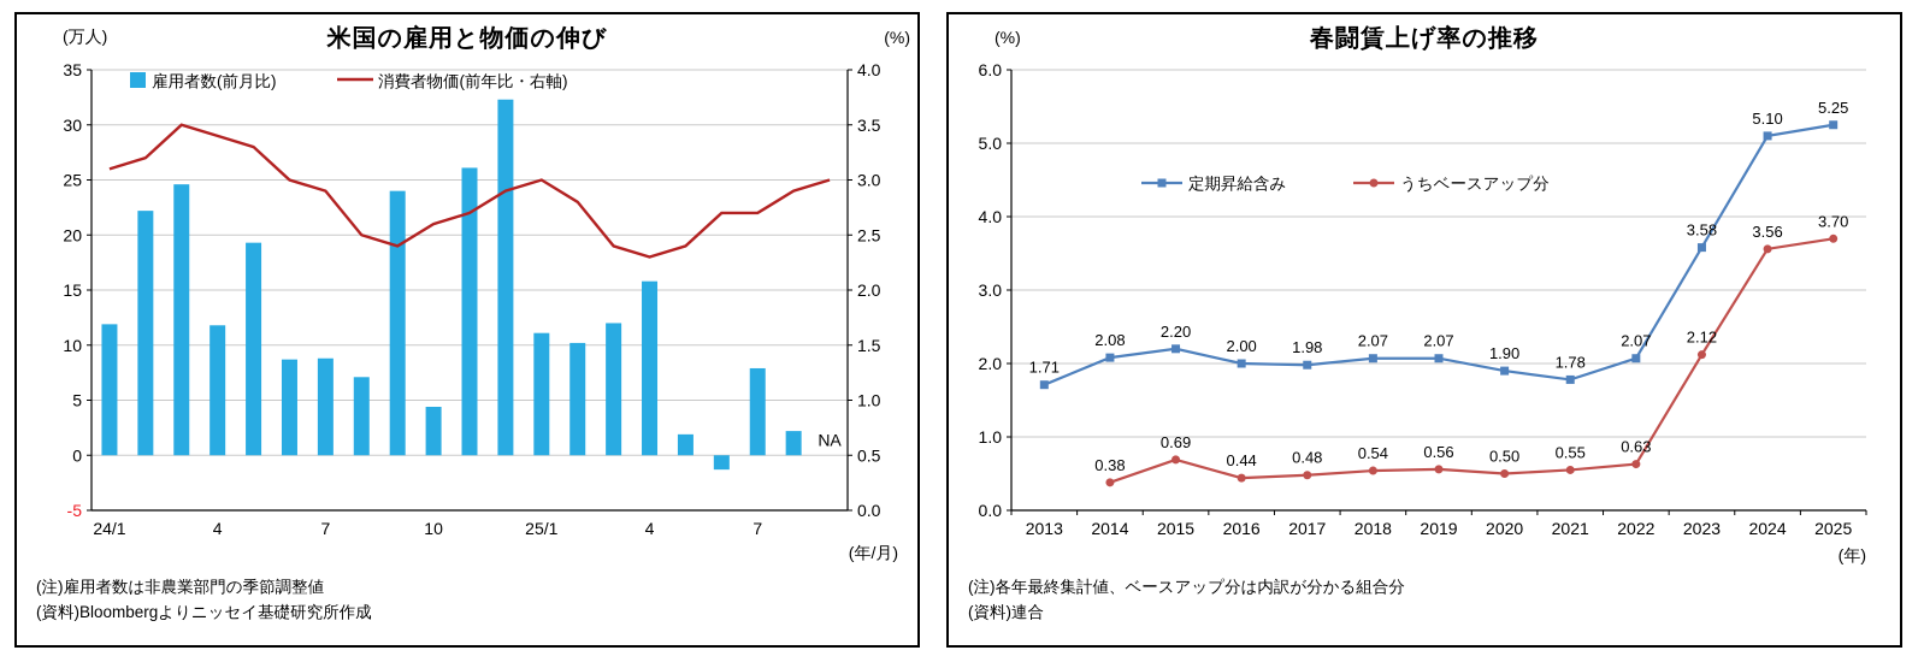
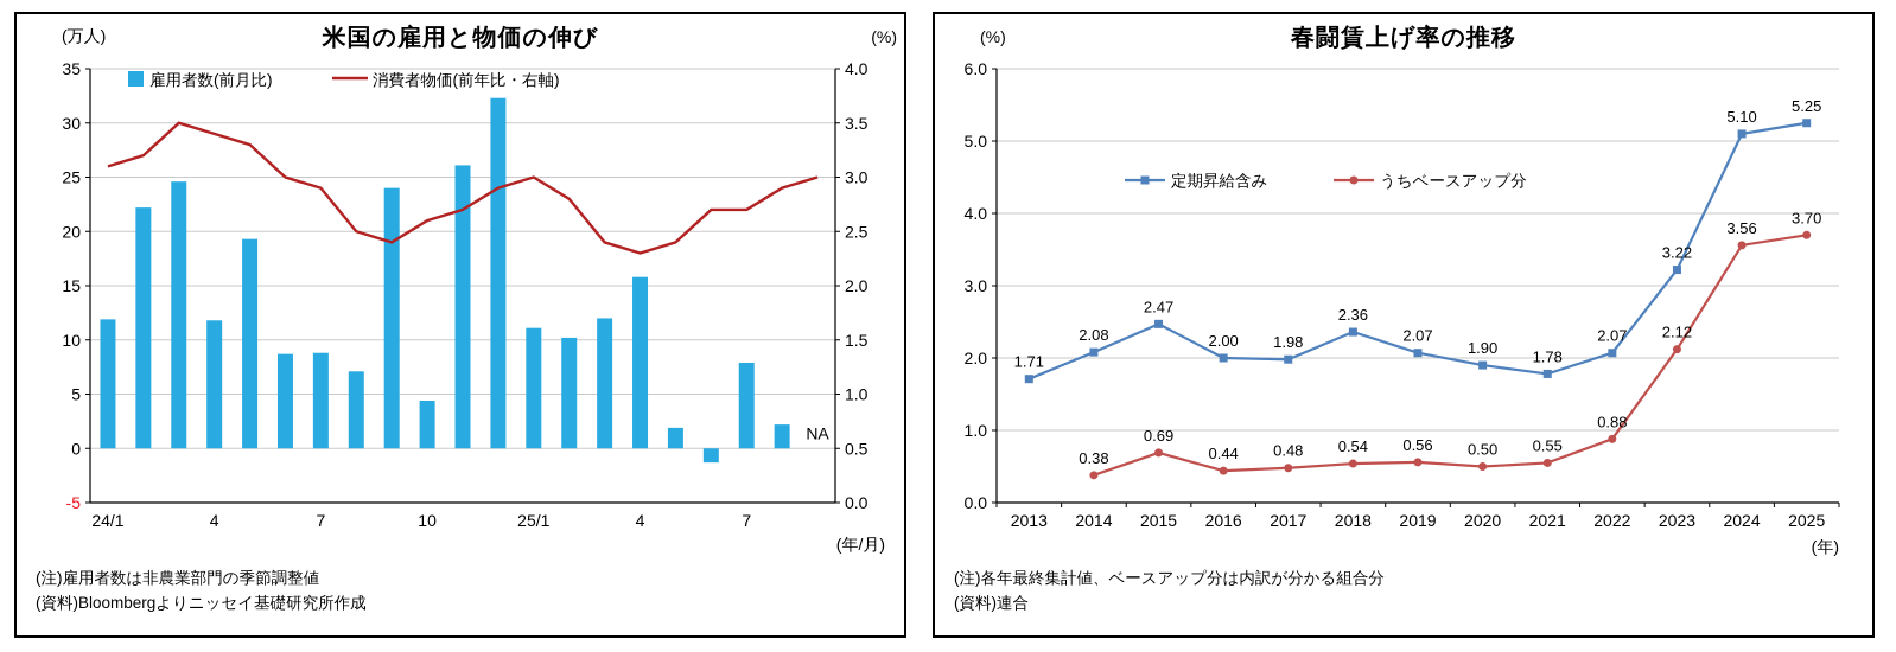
春闘賃上げ率の推移/定期昇給含み/2015: 2.20 -> 2.47
春闘賃上げ率の推移/定期昇給含み/2018: 2.07 -> 2.36
春闘賃上げ率の推移/うちベースアップ分/2022: 0.63 -> 0.88
春闘賃上げ率の推移/定期昇給含み/2023: 3.58 -> 3.22
